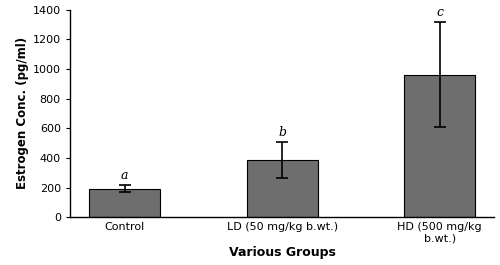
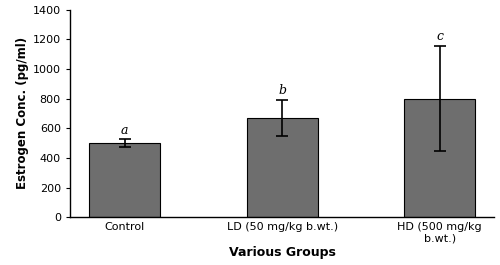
Control: 190 -> 500
LD (50 mg/kg b.wt.): 380 -> 670
HD (500 mg/kg b.wt.): 960 -> 800
